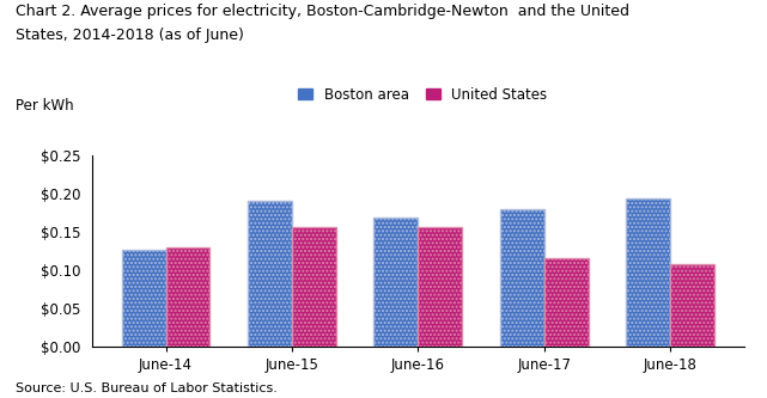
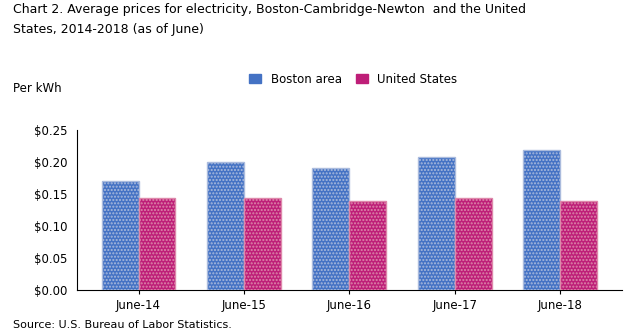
Boston area/June-14: $0.126 -> $0.170
United States/June-14: $0.130 -> $0.143
Boston area/June-15: $0.190 -> $0.200
United States/June-15: $0.156 -> $0.144
Boston area/June-16: $0.168 -> $0.190
United States/June-16: $0.156 -> $0.139
Boston area/June-17: $0.180 -> $0.207
United States/June-17: $0.116 -> $0.144
Boston area/June-18: $0.194 -> $0.218
United States/June-18: $0.108 -> $0.139
